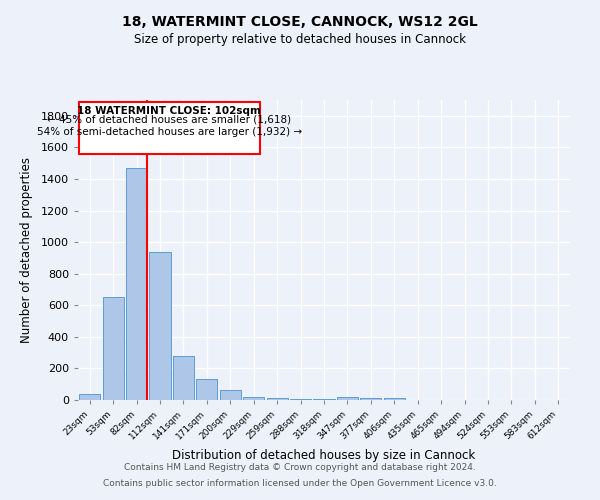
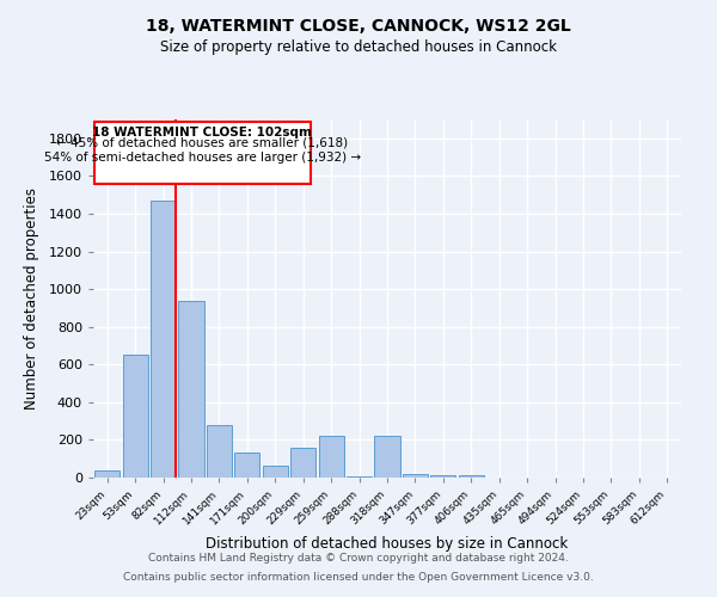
229sqm: 20 -> 160
259sqm: 10 -> 220
318sqm: 0 -> 220
